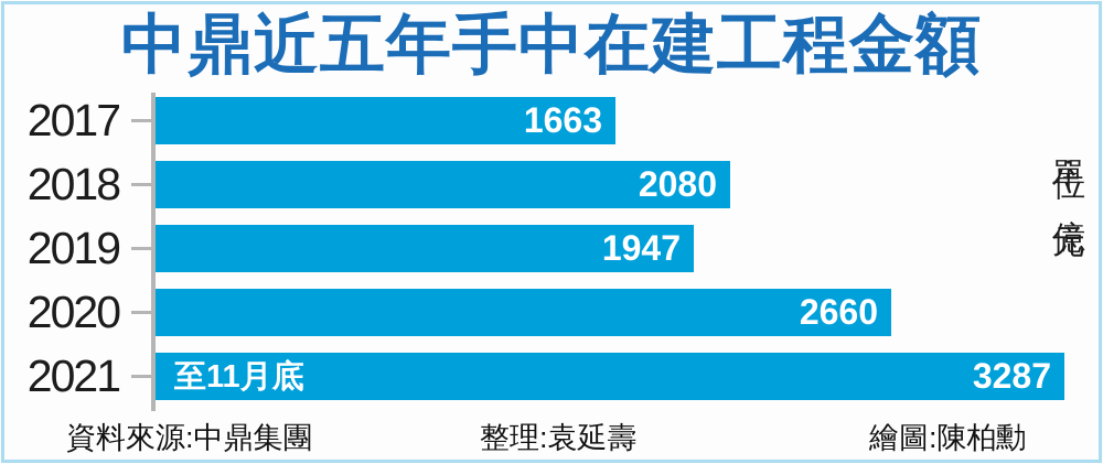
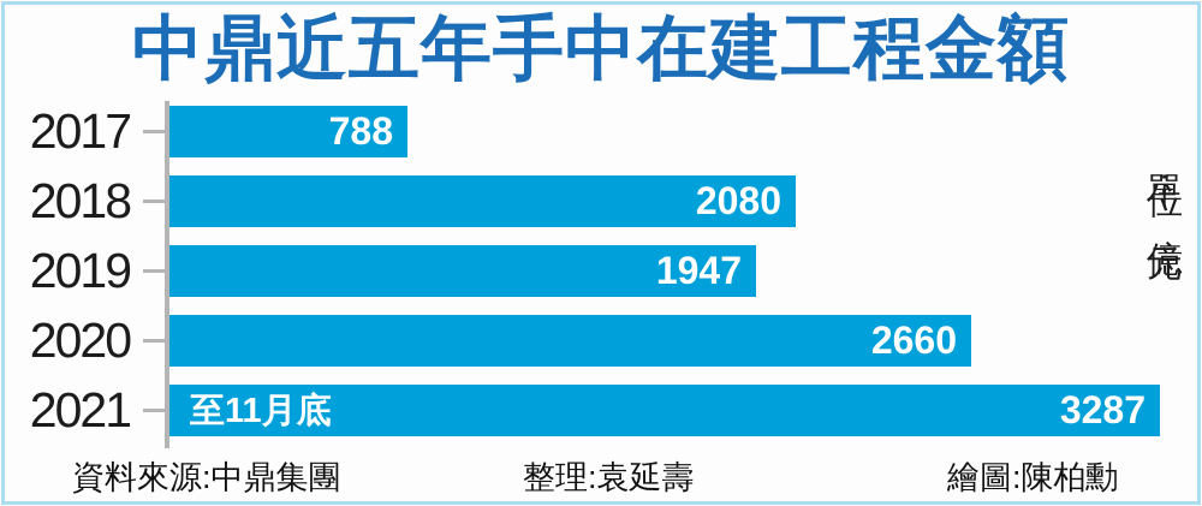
2017: 1663 -> 788
